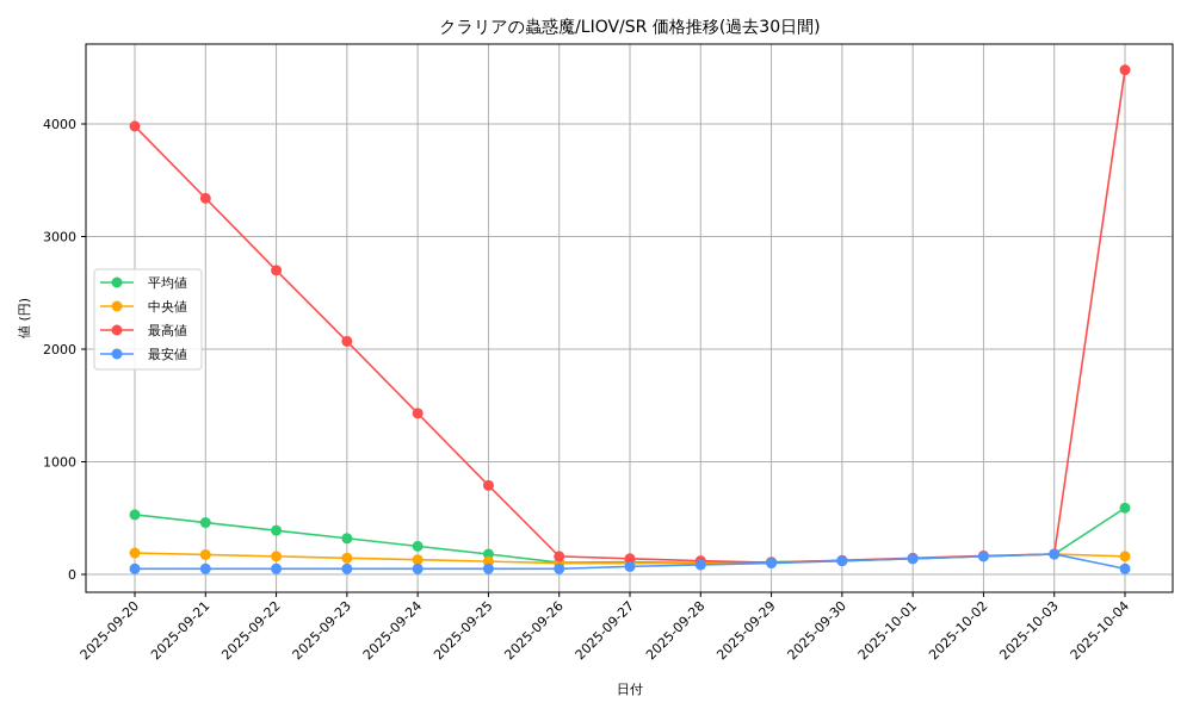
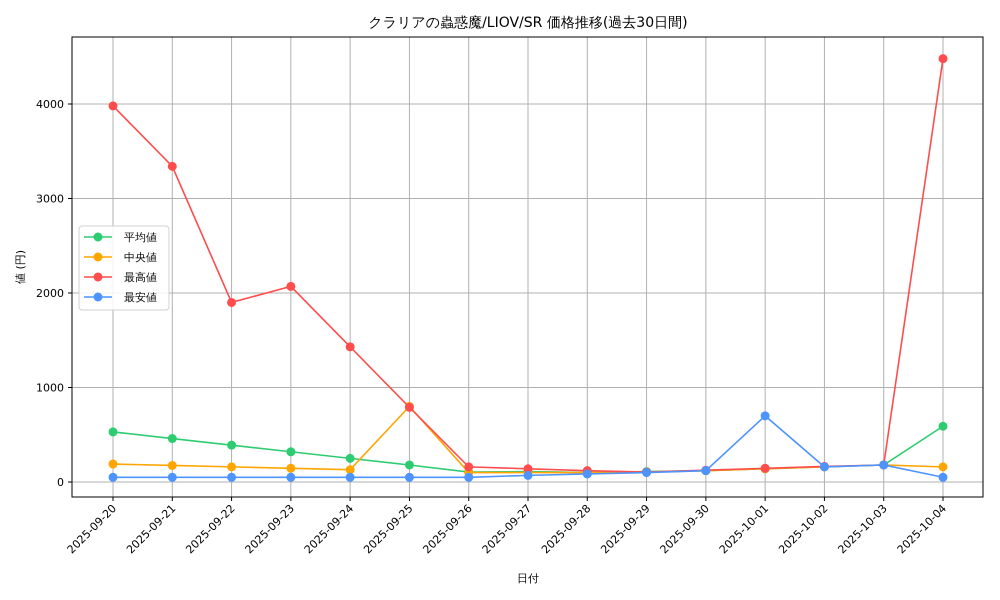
最高値/2025-09-22: 2700 -> 1900
中央値/2025-09-25: 100 -> 800
最安値/2025-10-01: 100 -> 700
